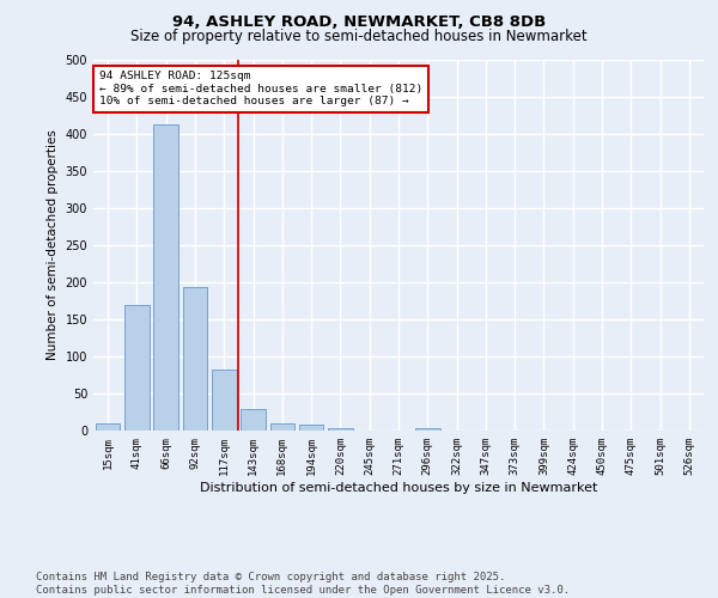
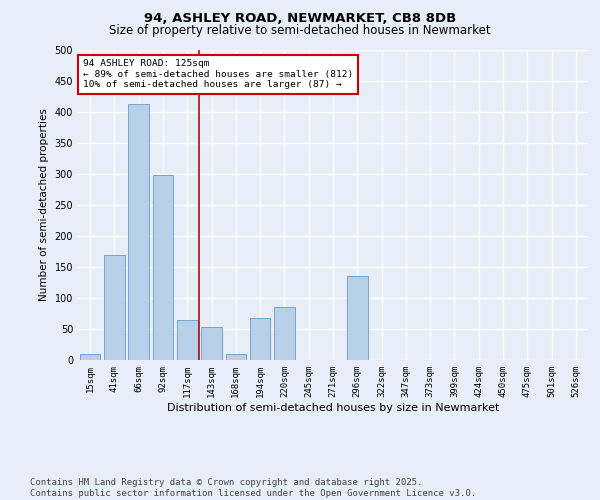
92sqm: 193 -> 298
117sqm: 82 -> 64
143sqm: 29 -> 54
194sqm: 8 -> 68
220sqm: 4 -> 86
296sqm: 3 -> 136
